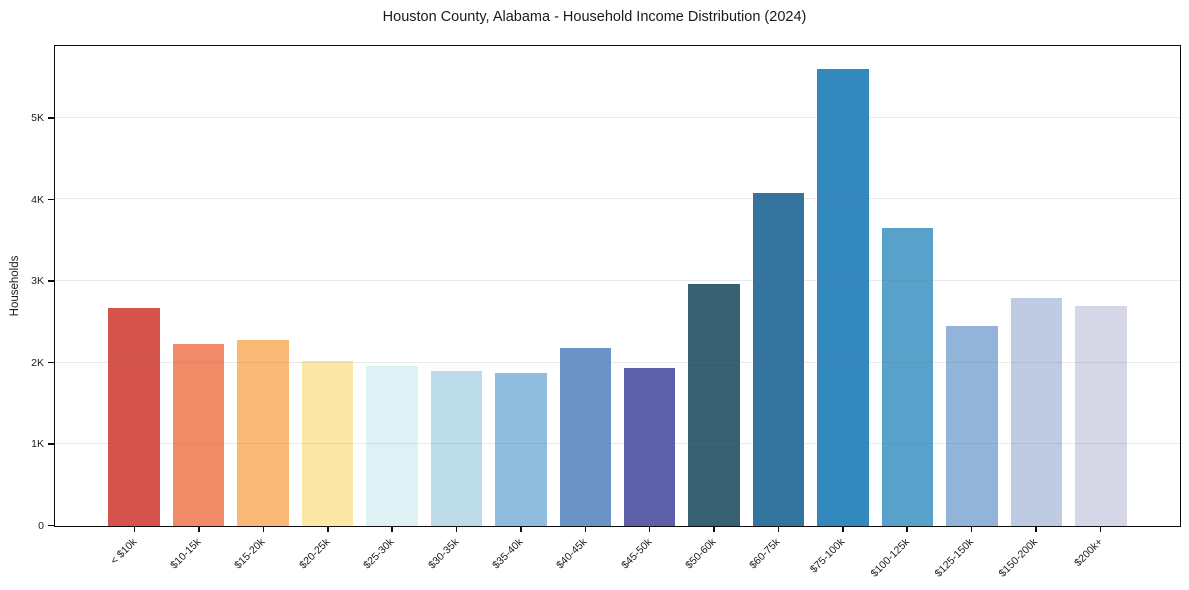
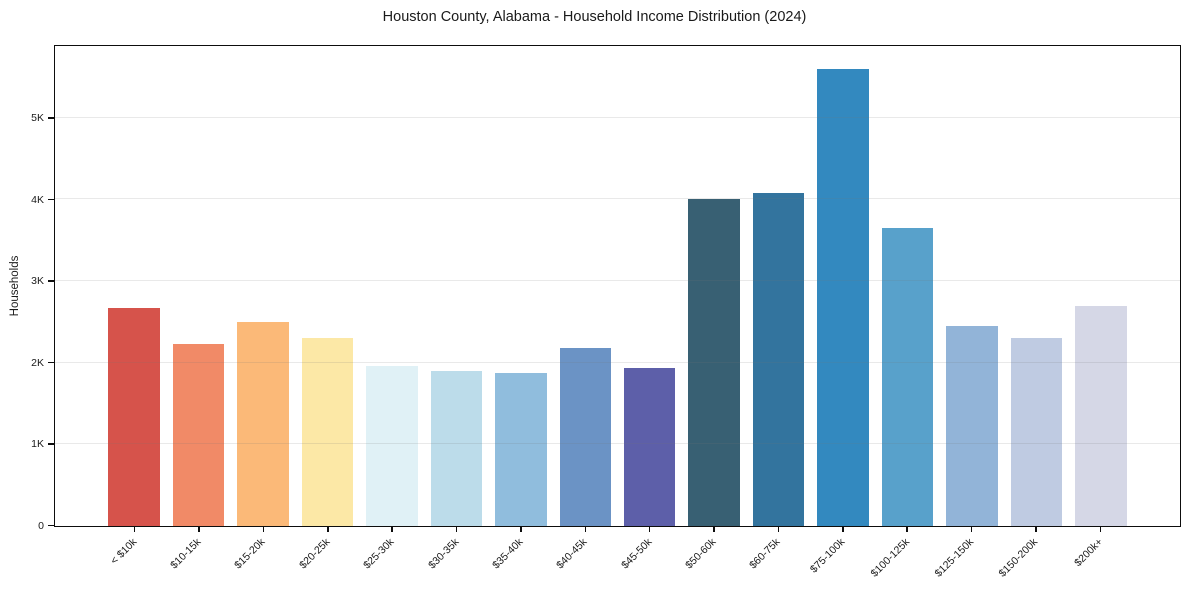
$15-20k: 2.3K -> 2.5K
$20-25k: 2.0K -> 2.3K
$50-60k: 3.0K -> 4.0K
$150-200k: 2.8K -> 2.3K
